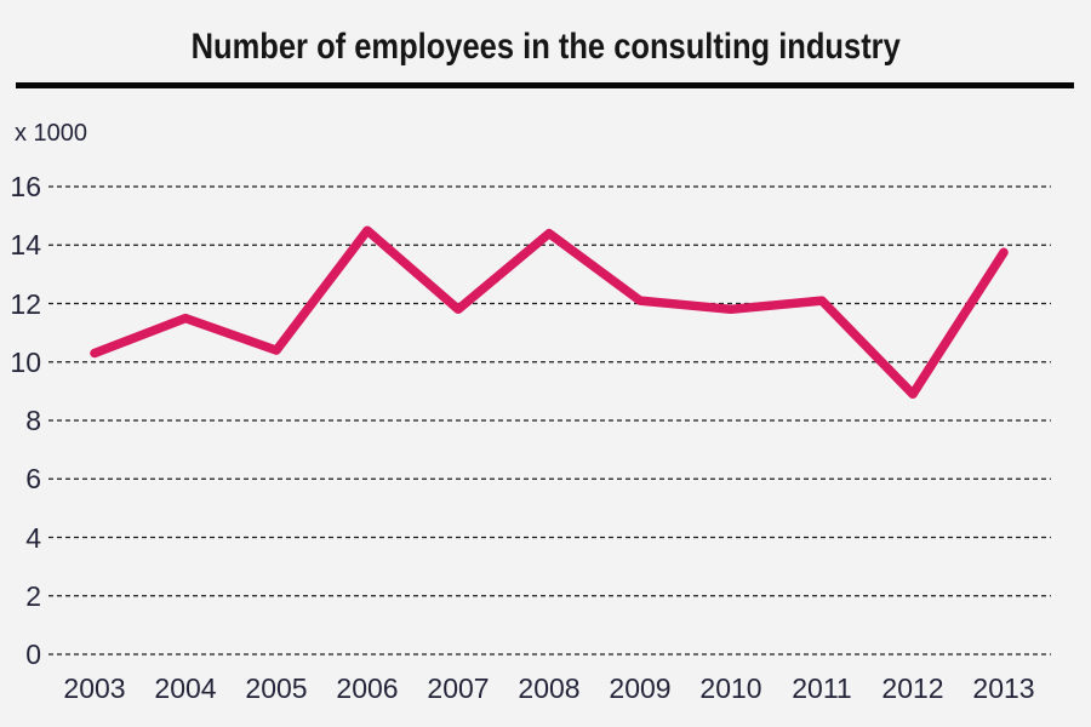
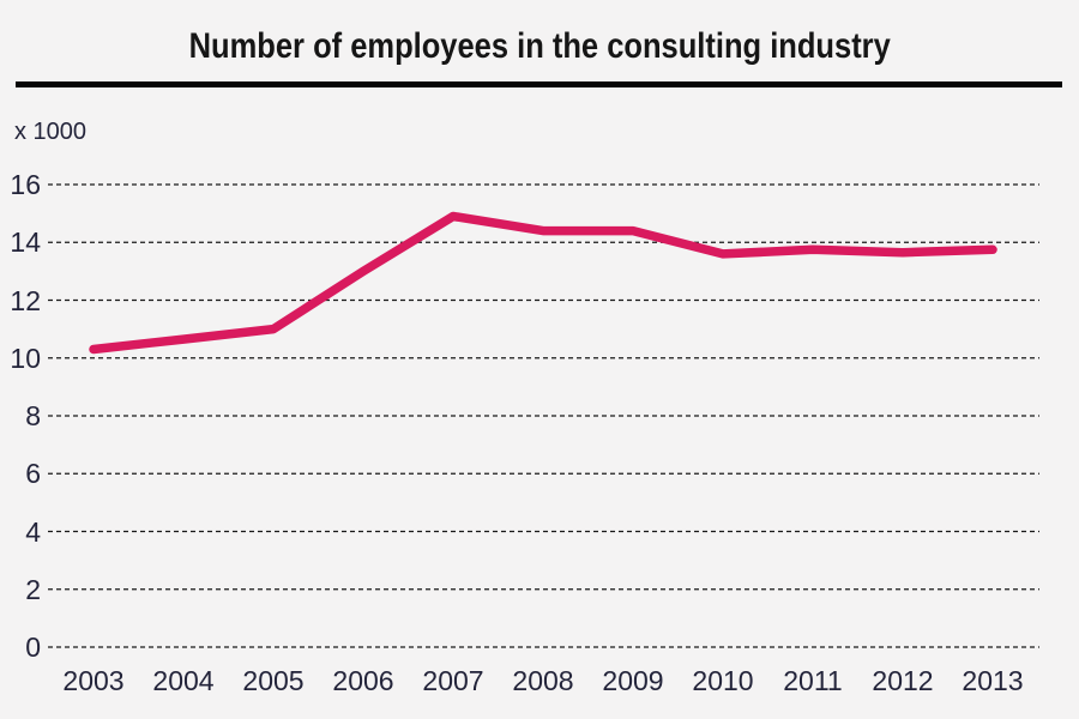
2004: 11.5 -> 10.7
2005: 10.4 -> 11.0
2006: 14.5 -> 13.0
2007: 11.8 -> 14.9
2009: 12.1 -> 14.4
2010: 11.8 -> 13.6
2011: 12.1 -> 13.8
2012: 8.9 -> 13.7
